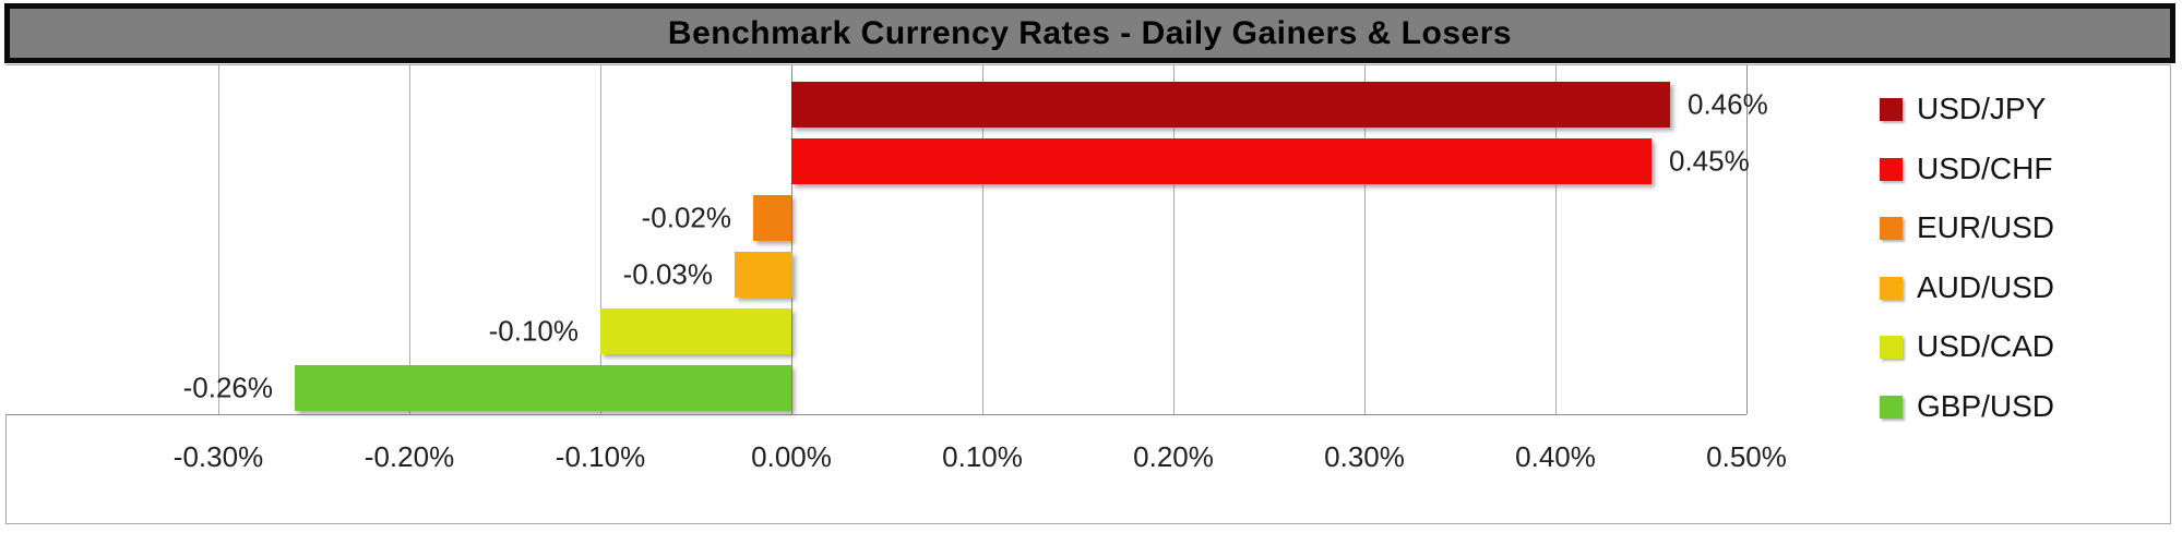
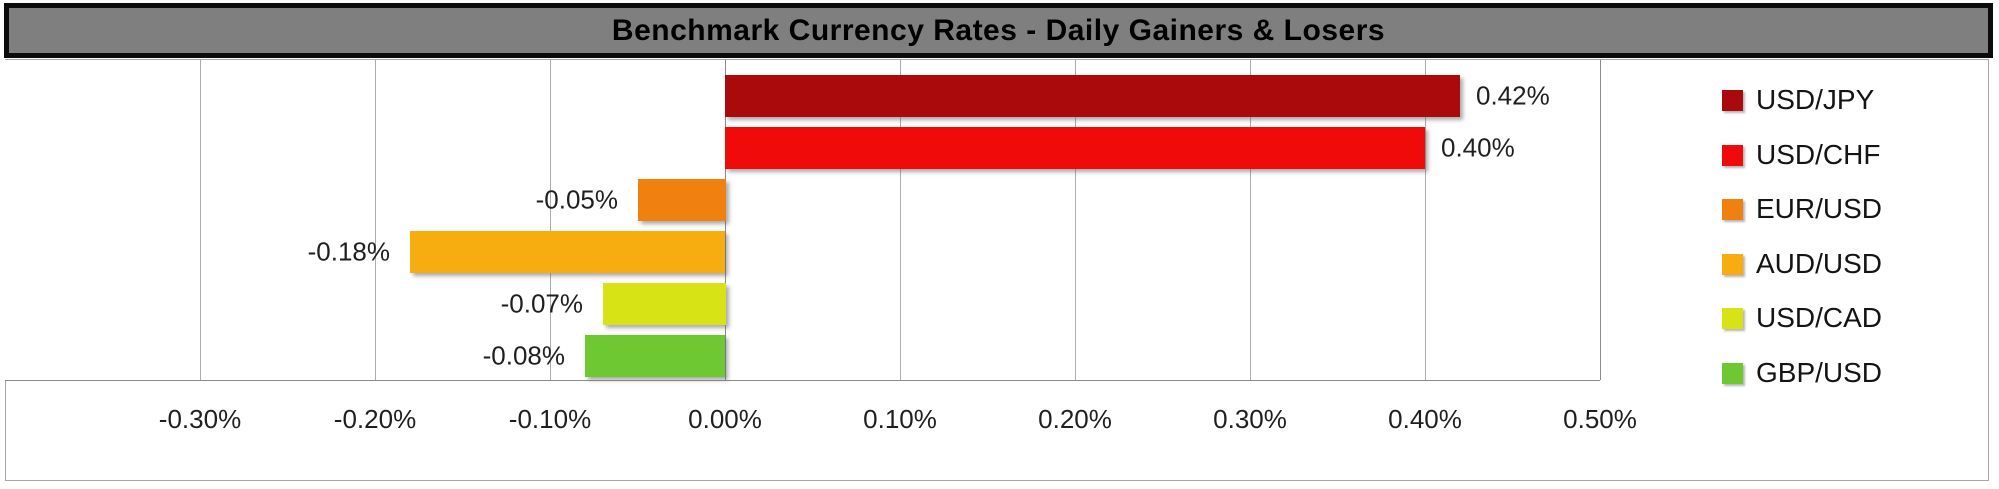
USD/JPY: 0.46% -> 0.42%
USD/CHF: 0.45% -> 0.40%
EUR/USD: -0.02% -> -0.05%
AUD/USD: -0.03% -> -0.18%
USD/CAD: -0.10% -> -0.07%
GBP/USD: -0.26% -> -0.08%
